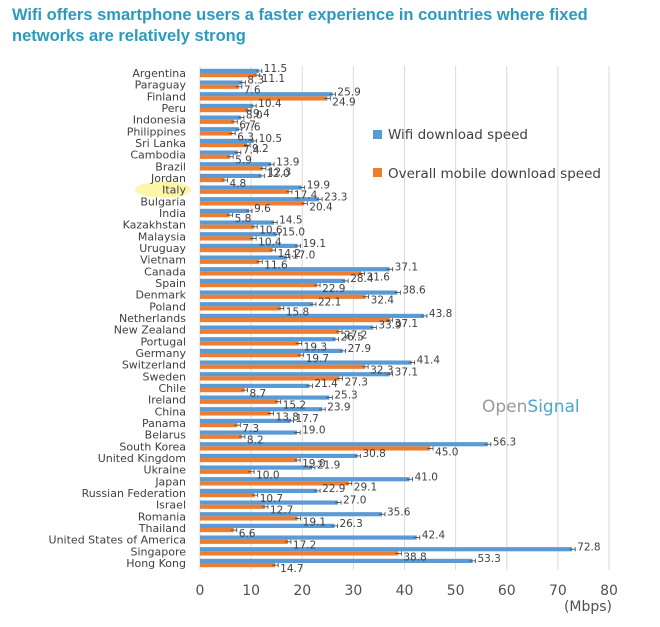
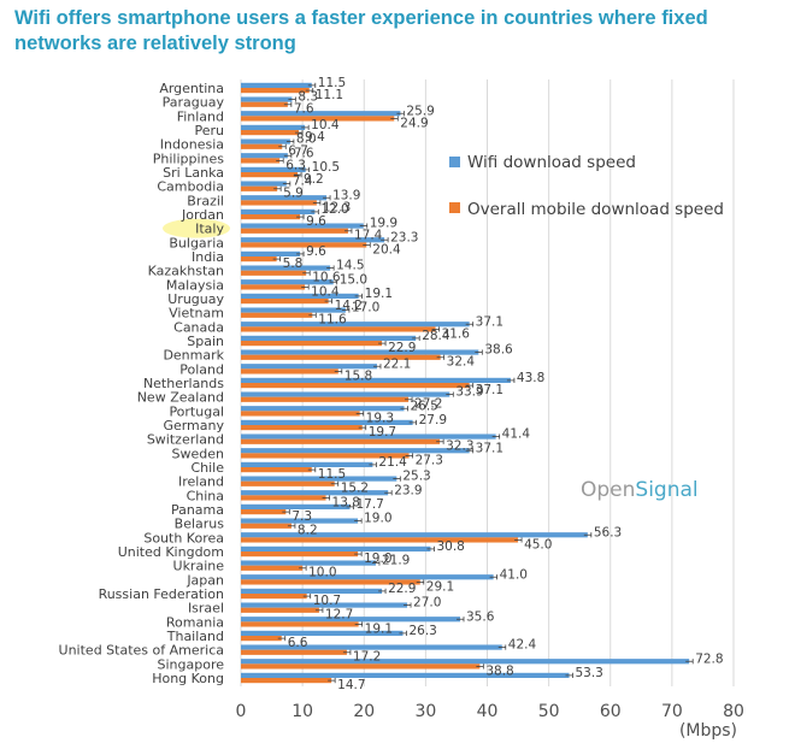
Overall mobile download speed/Jordan: 4.8 -> 9.6
Overall mobile download speed/Chile: 8.7 -> 11.5
